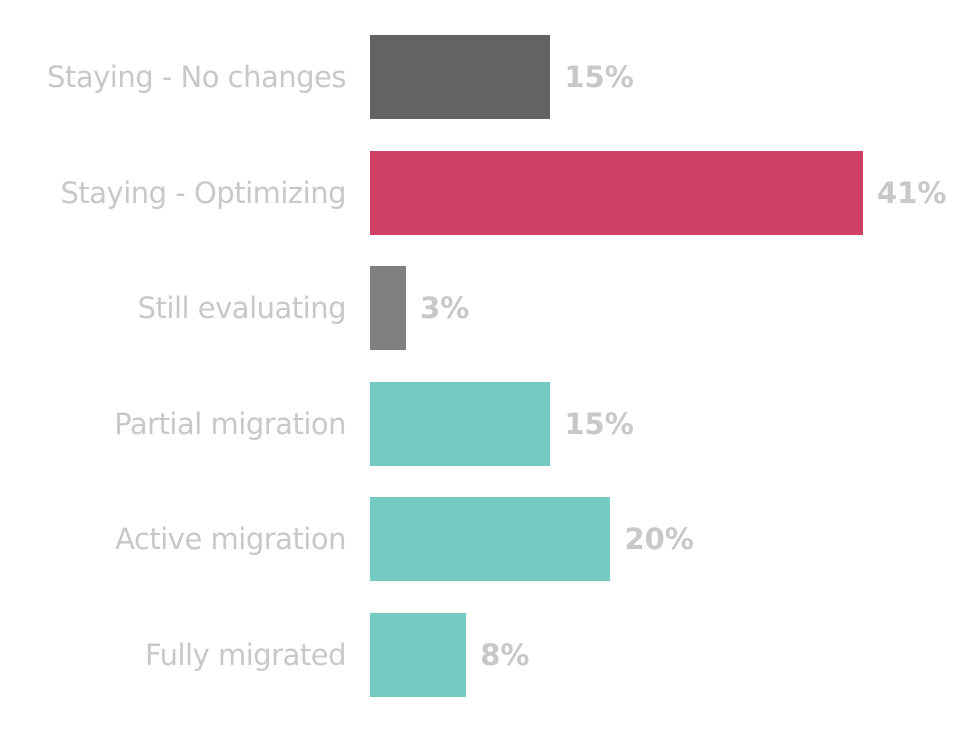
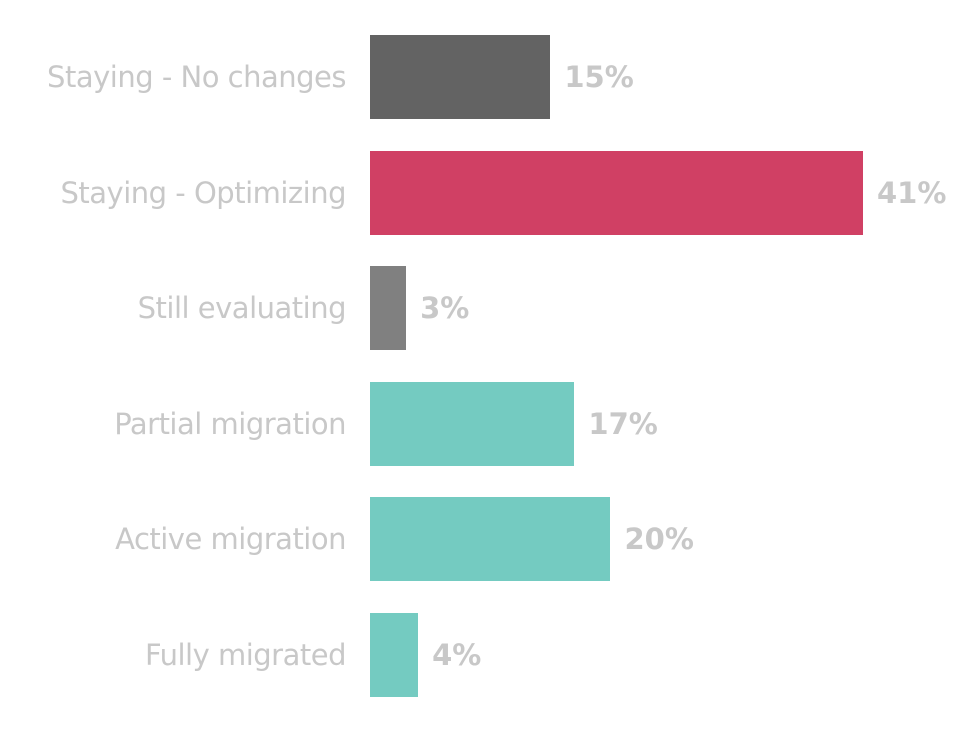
Partial migration: 15% -> 17%
Fully migrated: 8% -> 4%
